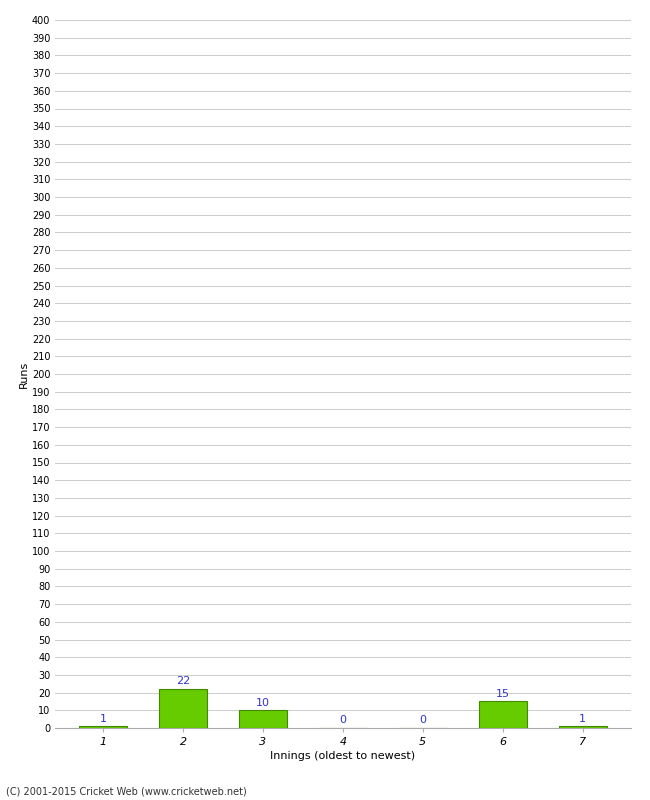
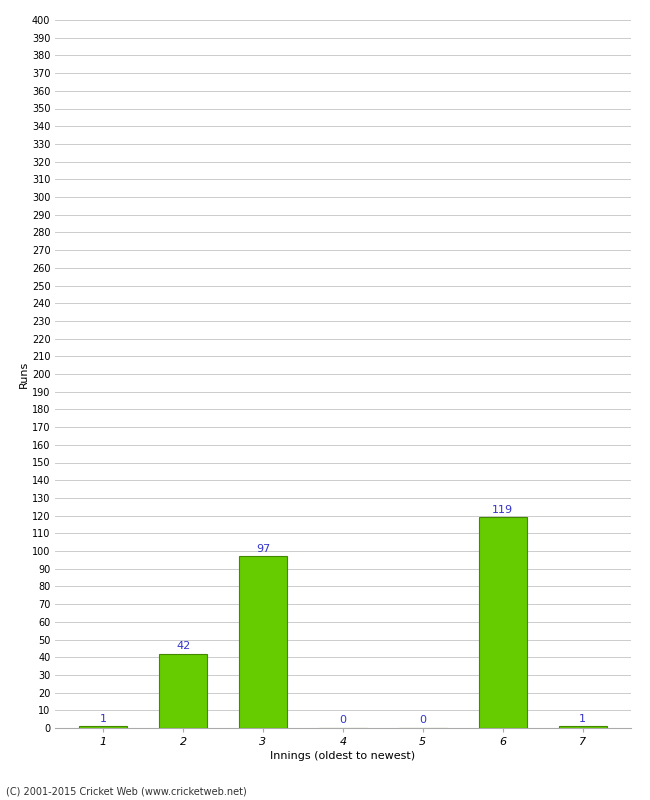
2: 22 -> 42
3: 10 -> 97
6: 15 -> 119
